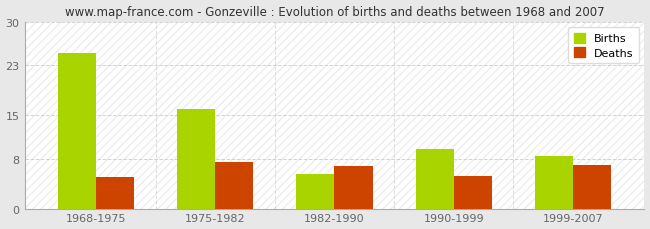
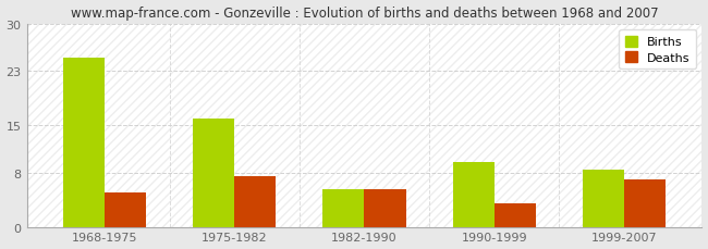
Deaths/1982-1990: 6.8 -> 5.5
Deaths/1990-1999: 5.2 -> 3.5
